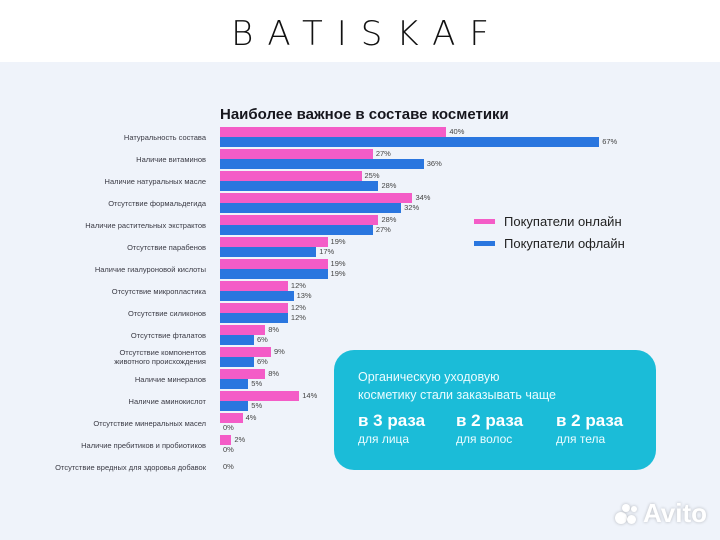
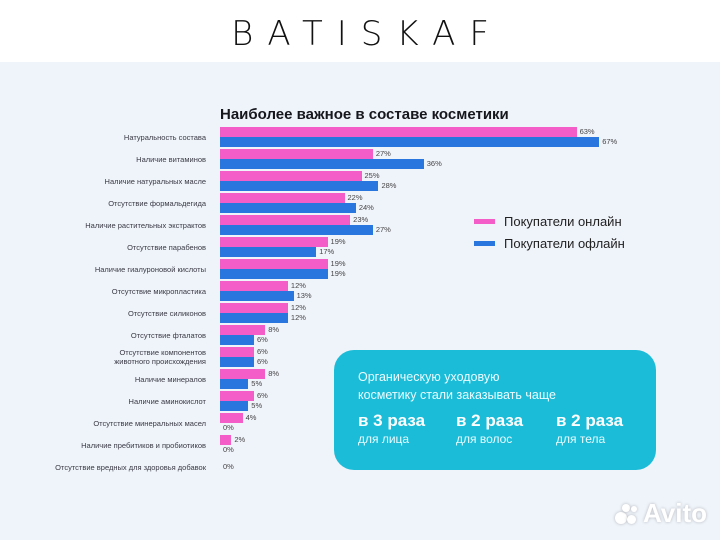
Покупатели онлайн/Натуральность состава: 40% -> 63%
Покупатели онлайн/Отсутствие формальдегида: 34% -> 22%
Покупатели офлайн/Отсутствие формальдегида: 32% -> 24%
Покупатели онлайн/Наличие растительных экстрактов: 28% -> 23%
Покупатели онлайн/Отсутствие компонентов животного происхождения: 9% -> 6%
Покупатели онлайн/Наличие аминокислот: 14% -> 6%
